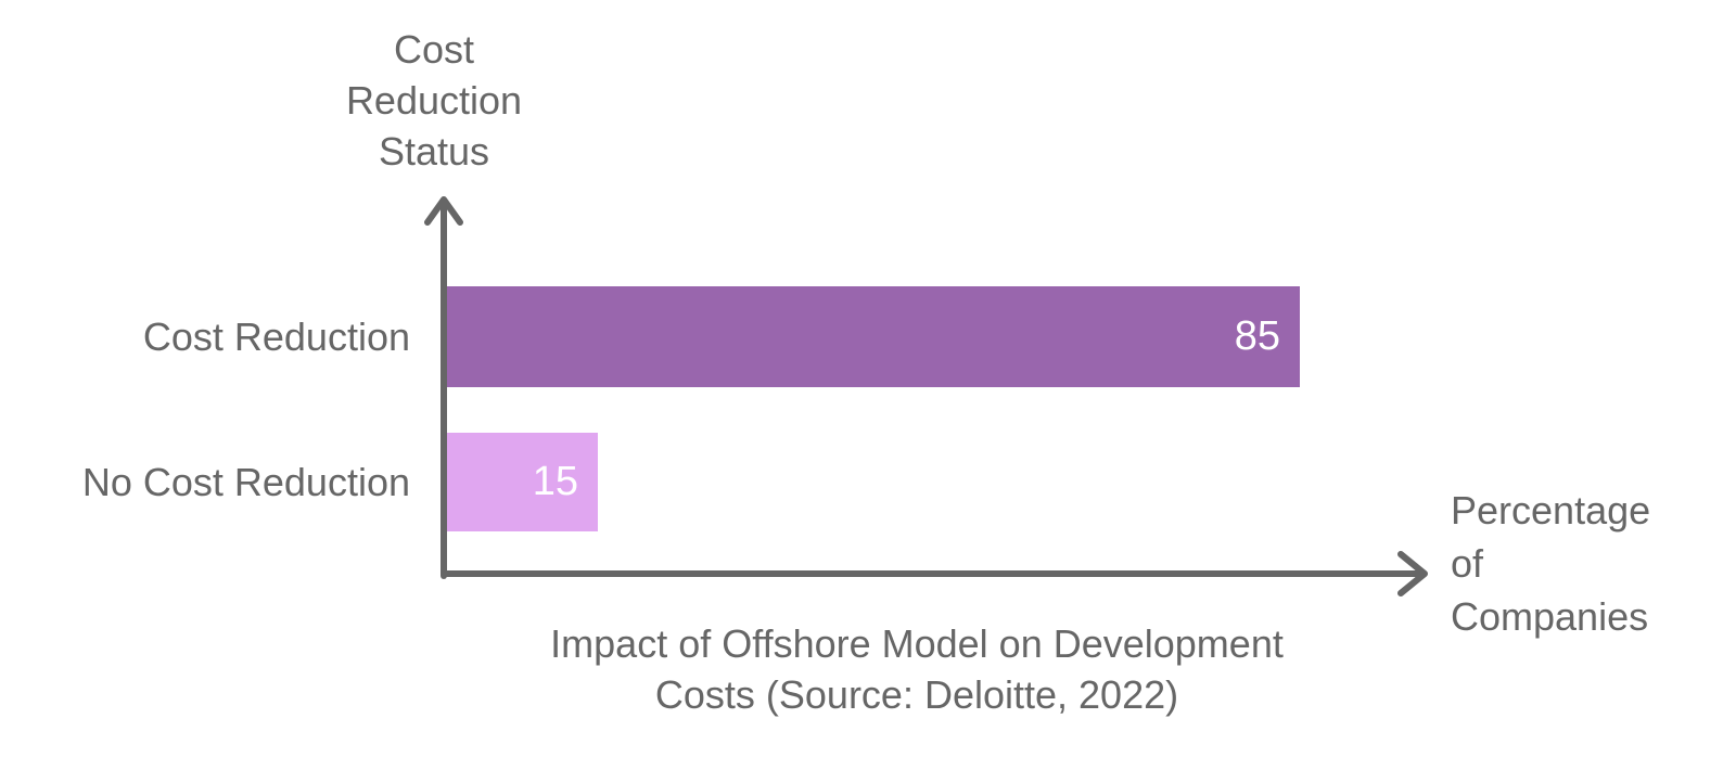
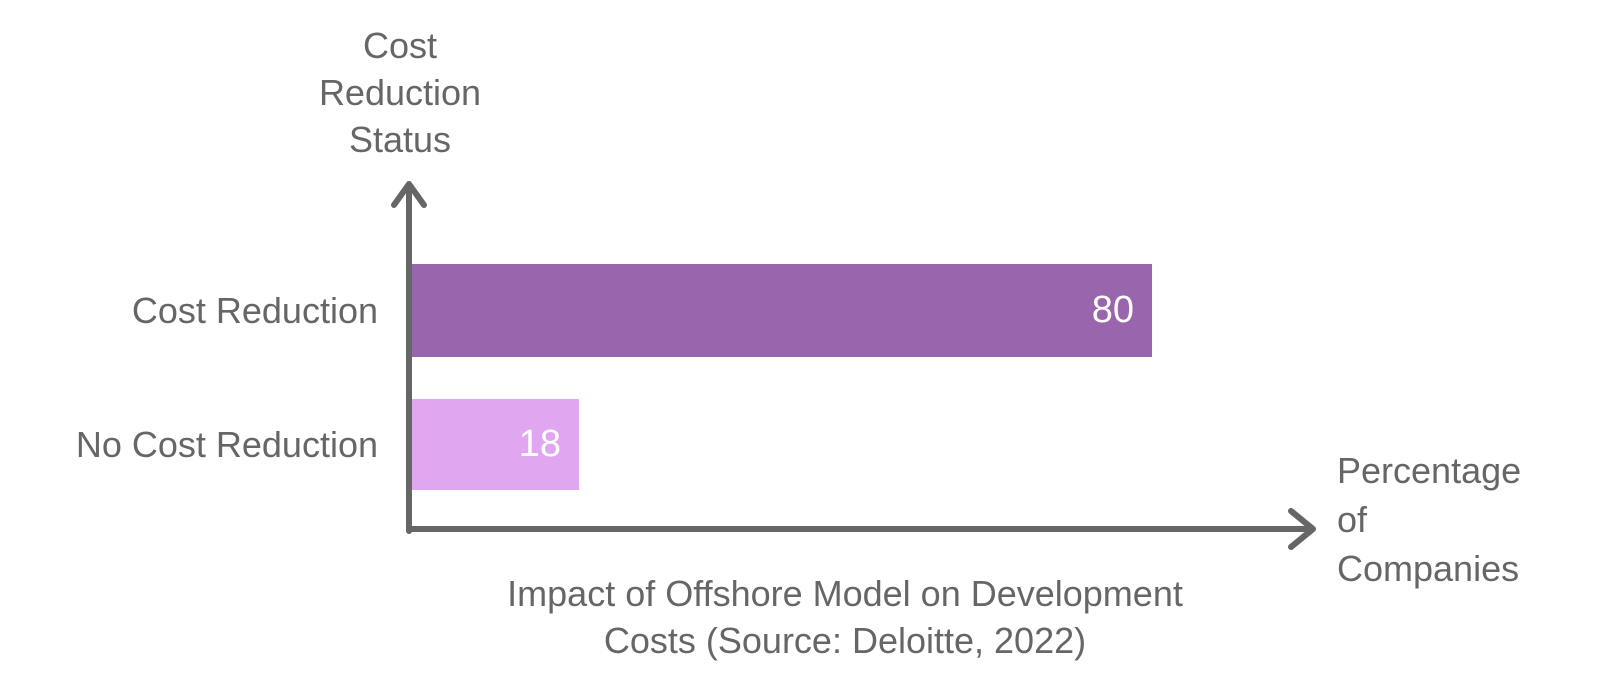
Cost Reduction: 85 -> 80
No Cost Reduction: 15 -> 18
